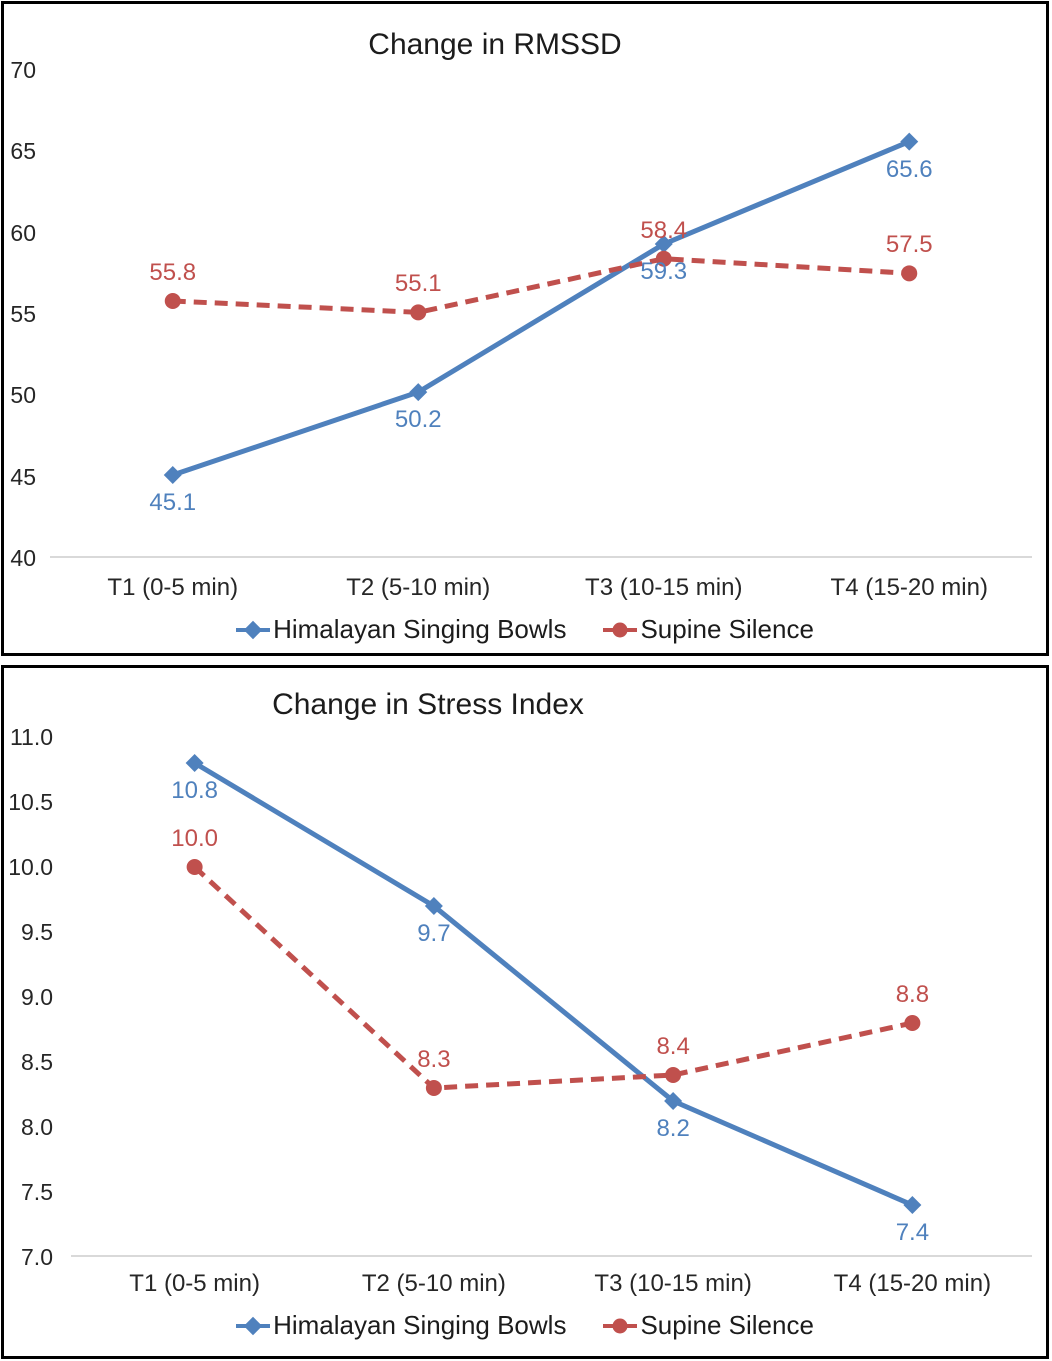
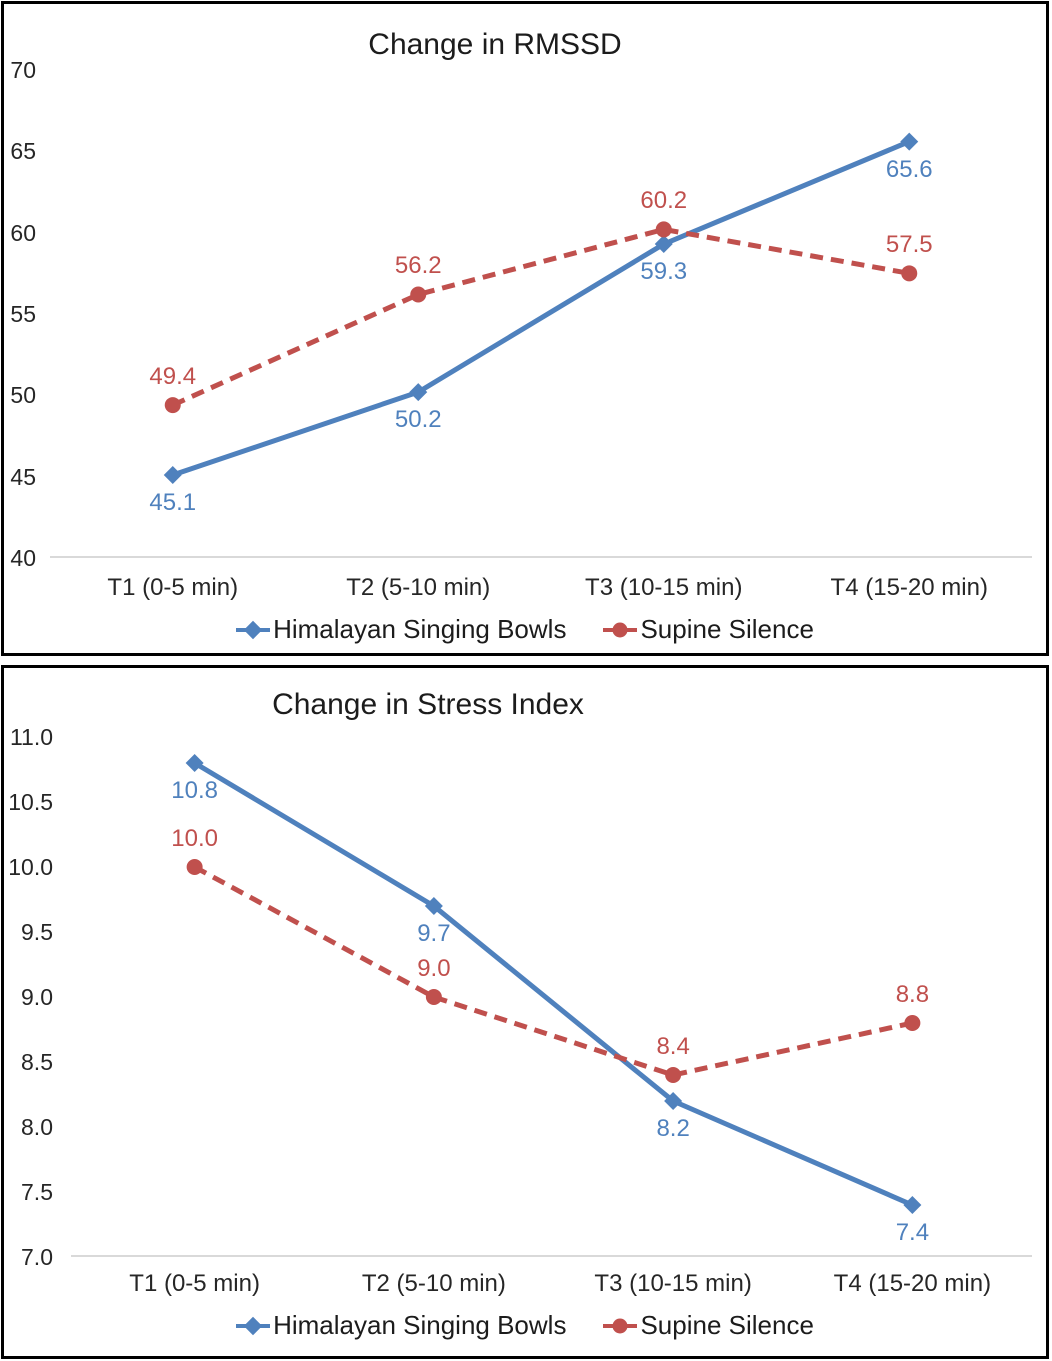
Change in RMSSD/Supine Silence/T1 (0-5 min): 55.8 -> 49.4
Change in RMSSD/Supine Silence/T2 (5-10 min): 55.1 -> 56.2
Change in RMSSD/Supine Silence/T3 (10-15 min): 58.4 -> 60.2
Change in Stress Index/Supine Silence/T2 (5-10 min): 8.3 -> 9.0
